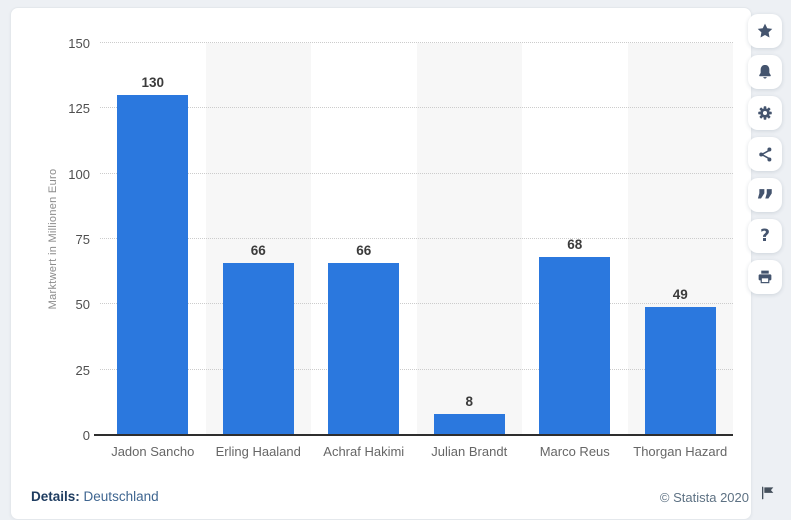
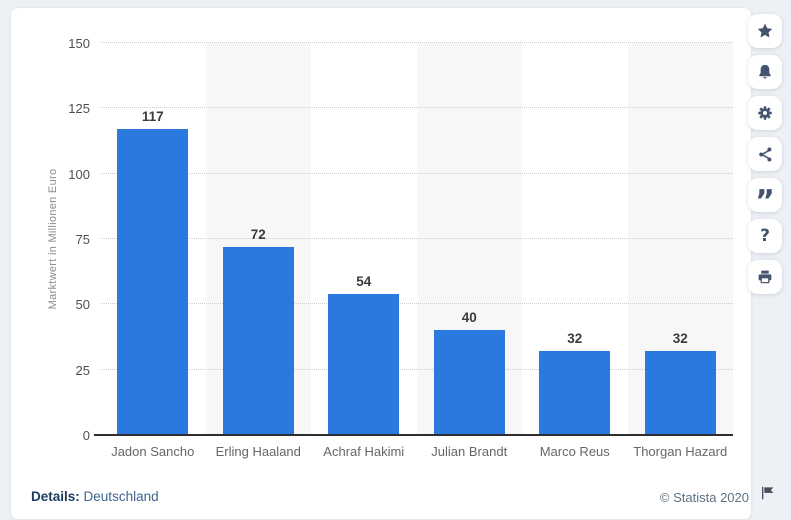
Jadon Sancho: 130 -> 117
Erling Haaland: 66 -> 72
Achraf Hakimi: 66 -> 54
Julian Brandt: 8 -> 40
Marco Reus: 68 -> 32
Thorgan Hazard: 49 -> 32
